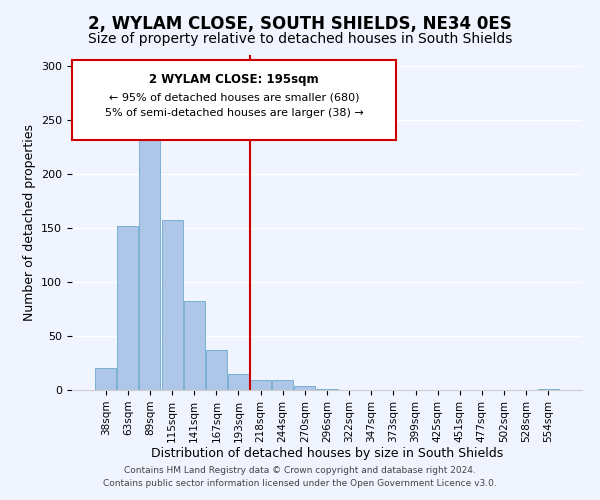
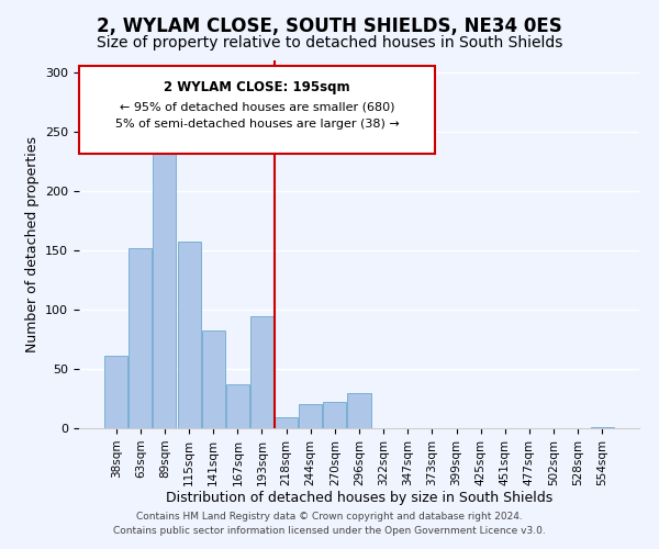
38sqm: 20 -> 61
193sqm: 15 -> 94
244sqm: 9 -> 20
270sqm: 4 -> 22
296sqm: 1 -> 30
